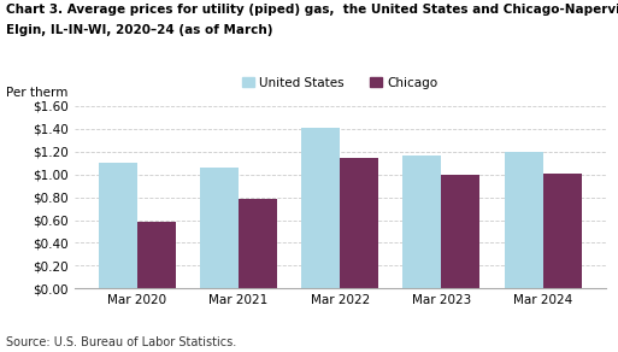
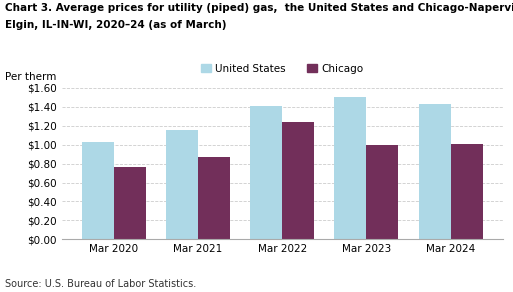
United States/Mar 2020: $1.10 -> $1.03
Chicago/Mar 2020: $0.58 -> $0.76
United States/Mar 2021: $1.06 -> $1.15
Chicago/Mar 2021: $0.78 -> $0.87
Chicago/Mar 2022: $1.14 -> $1.24
United States/Mar 2023: $1.16 -> $1.50
United States/Mar 2024: $1.20 -> $1.43
